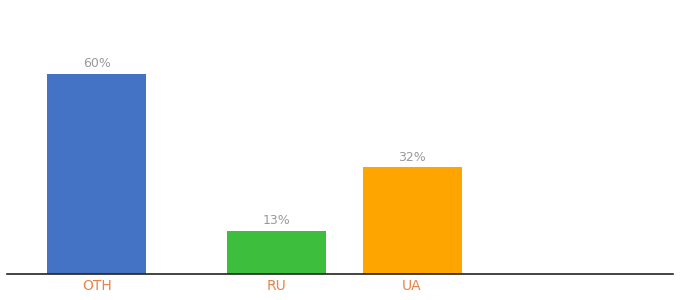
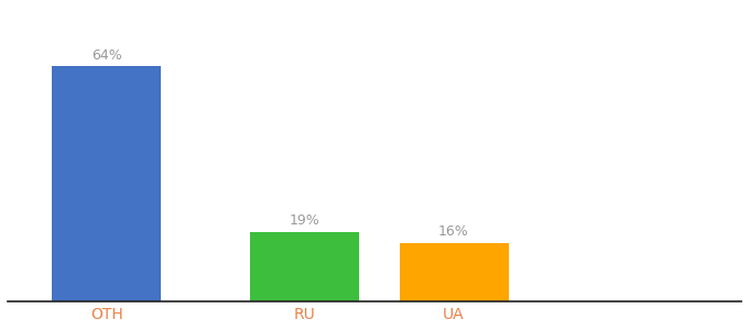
OTH: 60% -> 64%
RU: 13% -> 19%
UA: 32% -> 16%
